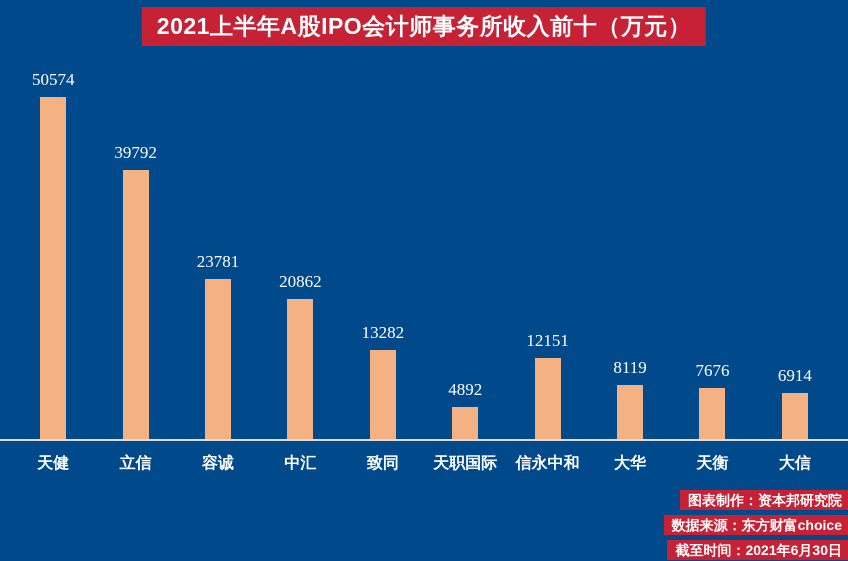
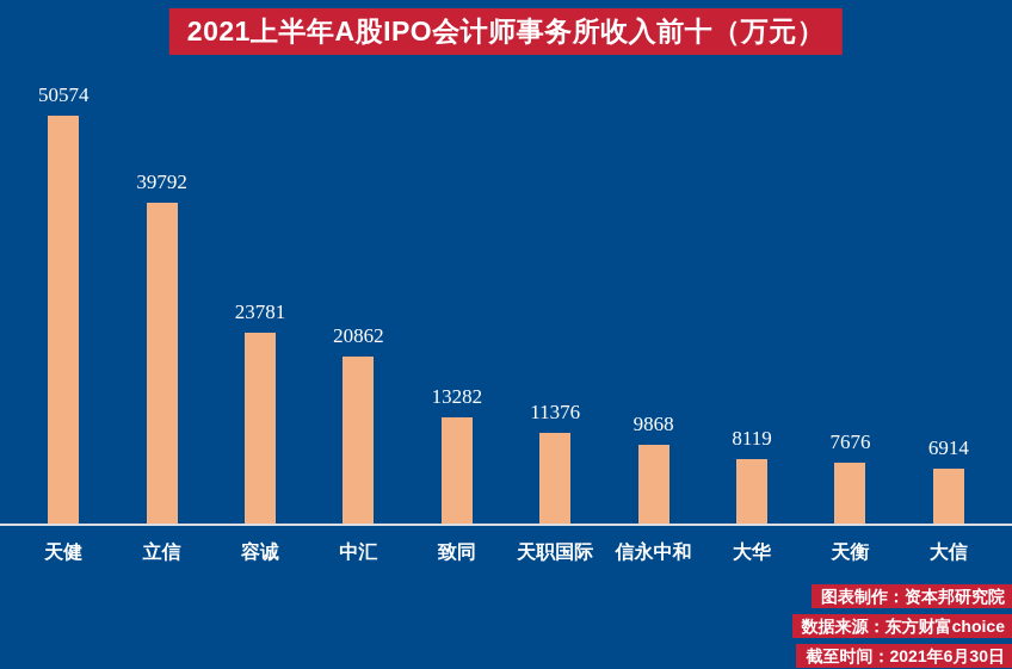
天职国际: 4892 -> 11376
信永中和: 12151 -> 9868
